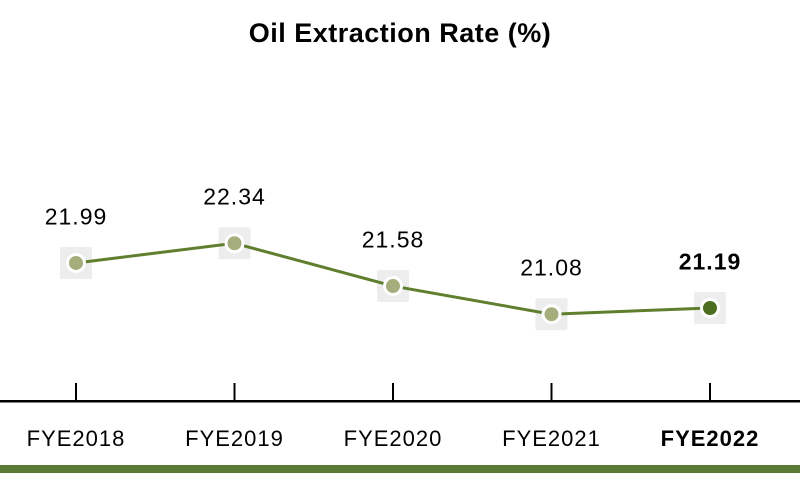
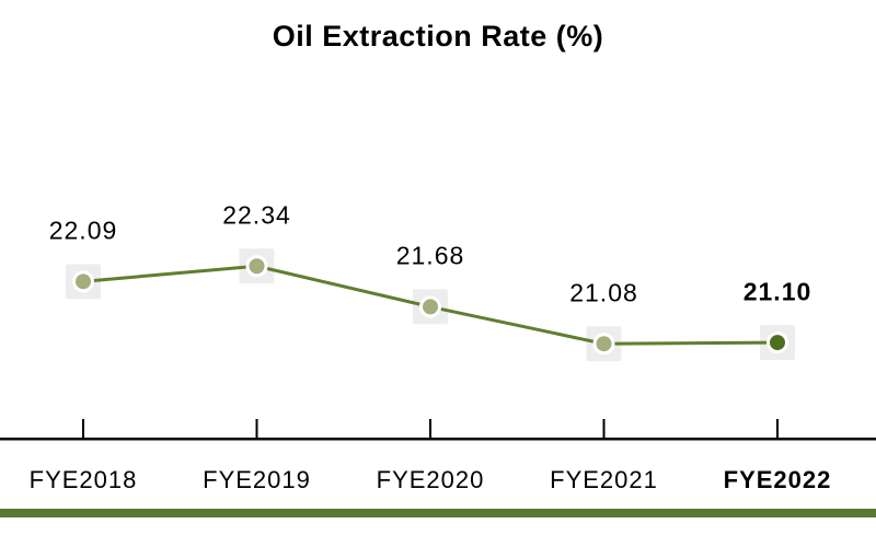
FYE2018: 21.99 -> 22.09
FYE2020: 21.58 -> 21.68
FYE2022: 21.19 -> 21.10
